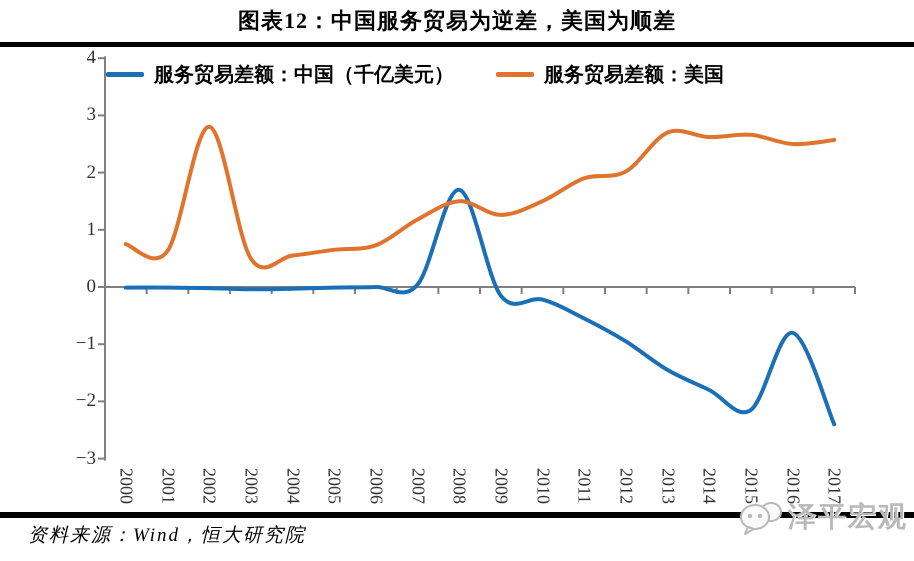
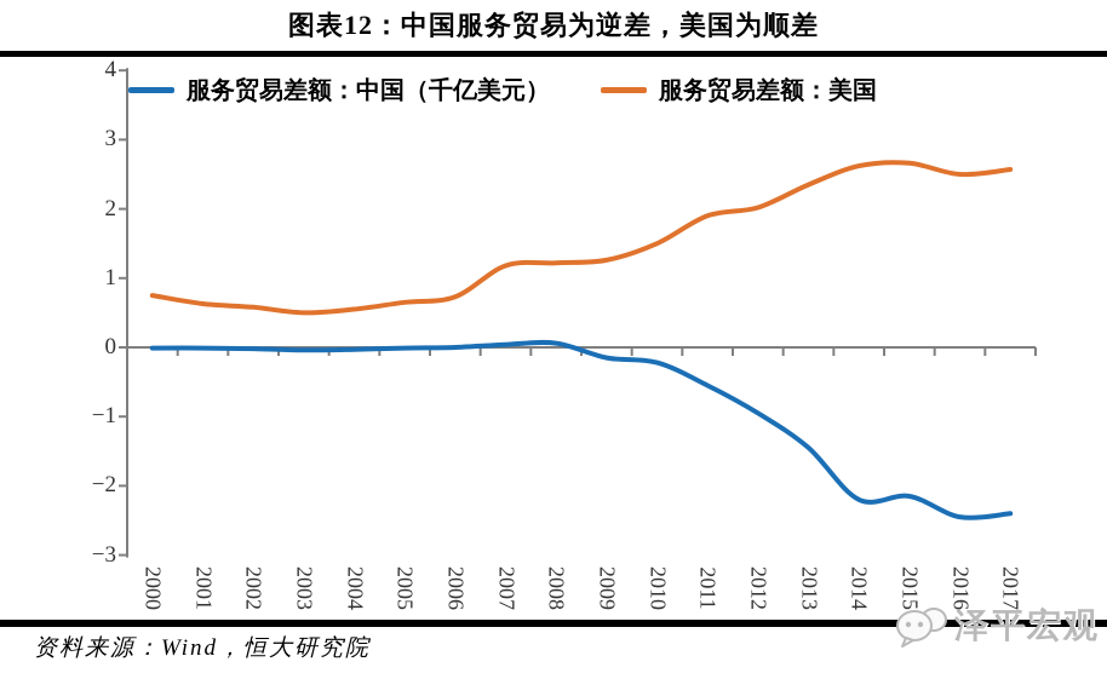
服务贸易差额：美国/2002: 2.8 -> 0.6
服务贸易差额：中国（千亿美元）/2008: 1.7 -> 0.1
服务贸易差额：美国/2008: 1.5 -> 1.2
服务贸易差额：美国/2013: 2.7 -> 2.4
服务贸易差额：中国（千亿美元）/2014: -1.8 -> -2.2
服务贸易差额：中国（千亿美元）/2016: -0.8 -> -2.5
